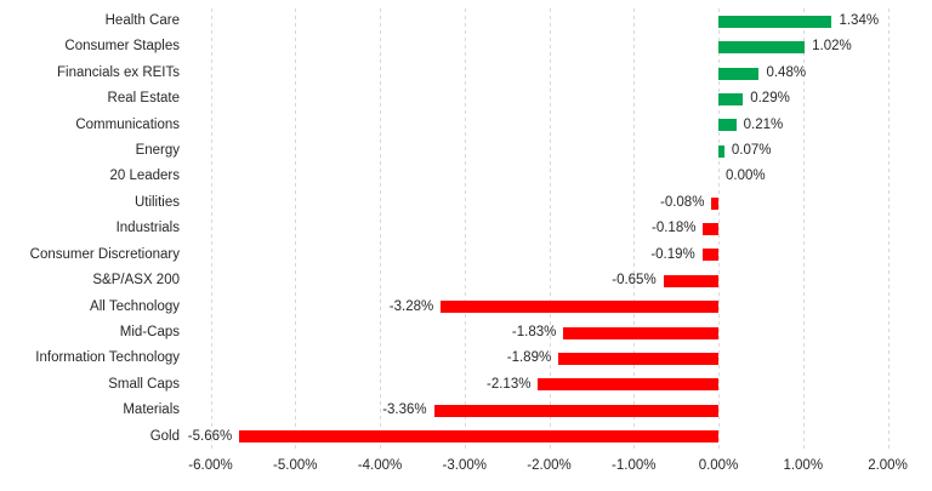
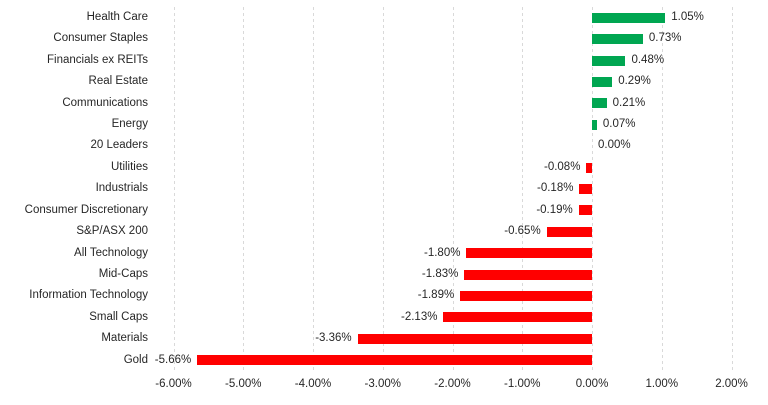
Health Care: 1.34% -> 1.05%
Consumer Staples: 1.02% -> 0.73%
All Technology: -3.28% -> -1.80%
